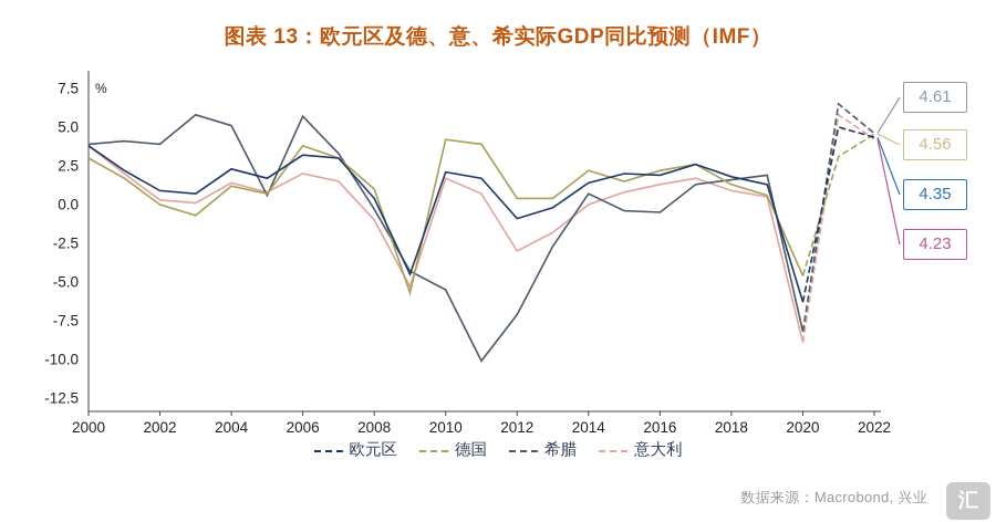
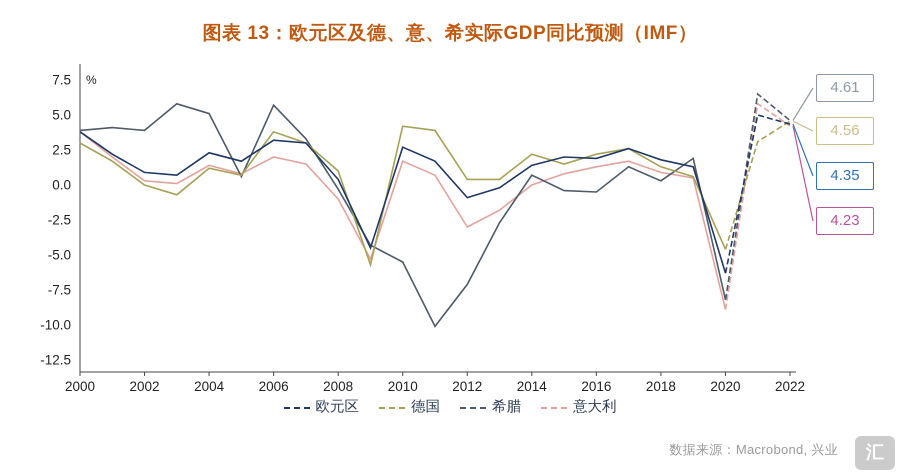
欧元区/2010: 2.1 -> 2.7
希腊/2018: 1.6 -> 0.3
